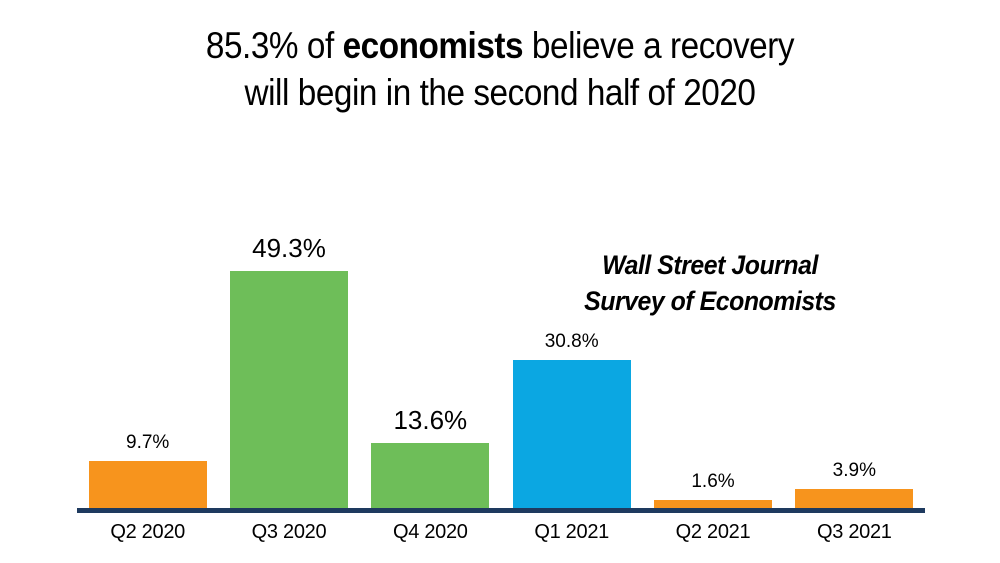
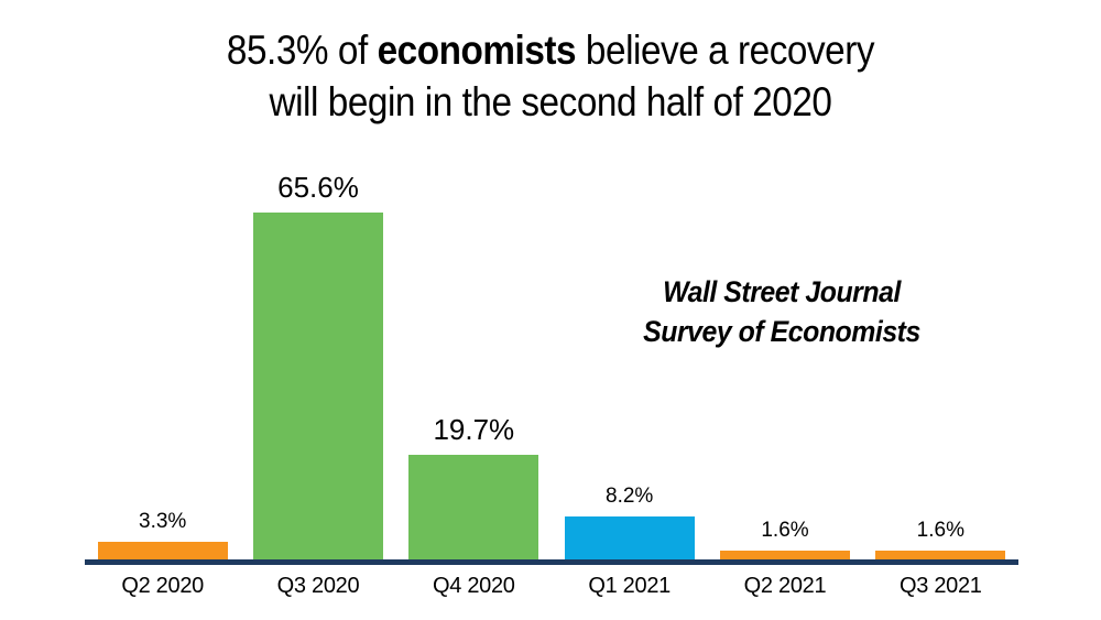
Q2 2020: 9.7% -> 3.3%
Q3 2020: 49.3% -> 65.6%
Q4 2020: 13.6% -> 19.7%
Q1 2021: 30.8% -> 8.2%
Q3 2021: 3.9% -> 1.6%
